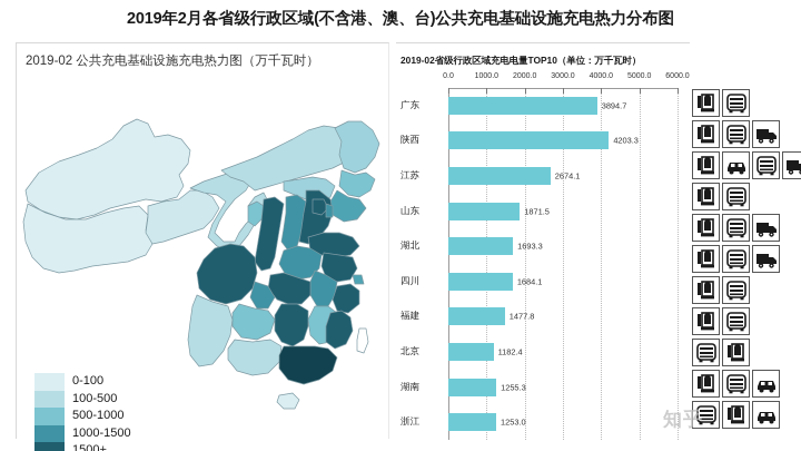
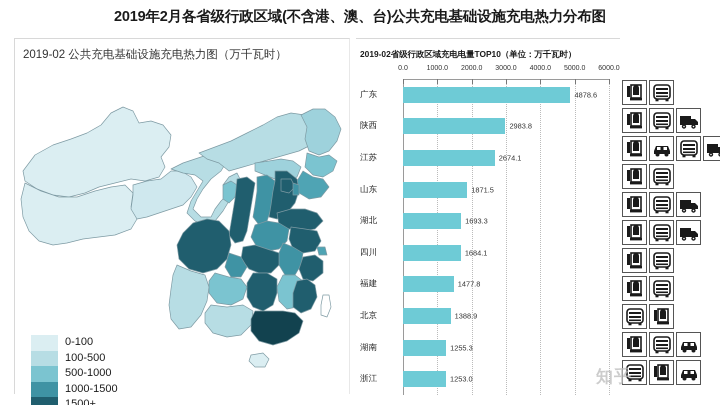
广东: 3894.7 -> 4878.6
陕西: 4203.3 -> 2983.8
北京: 1182.4 -> 1388.9
